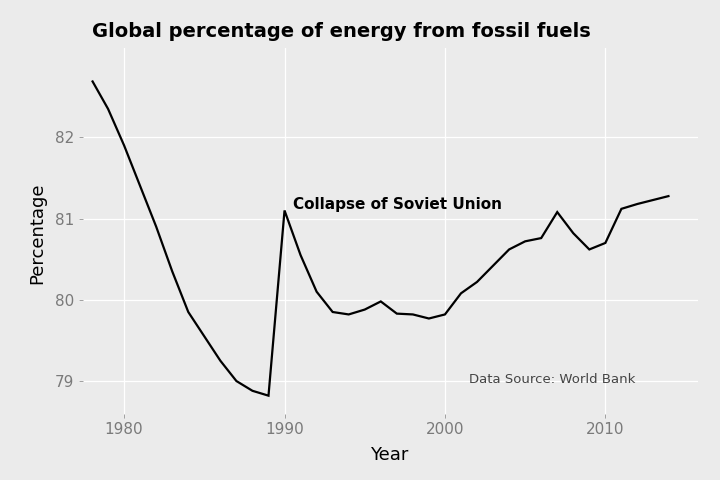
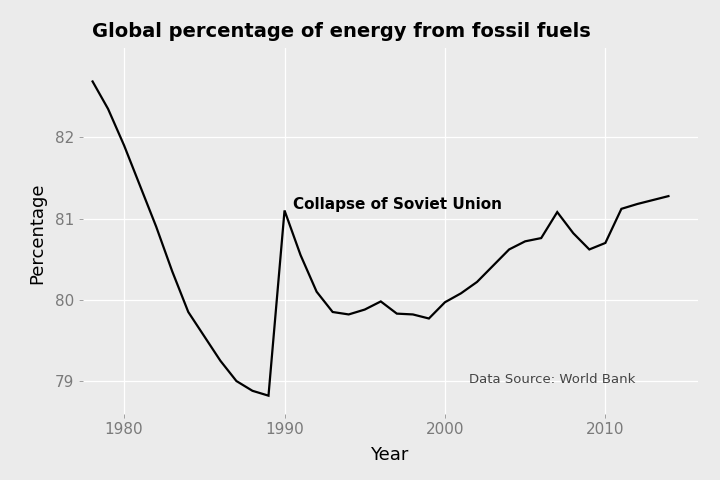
2000: 79.82 -> 79.97
